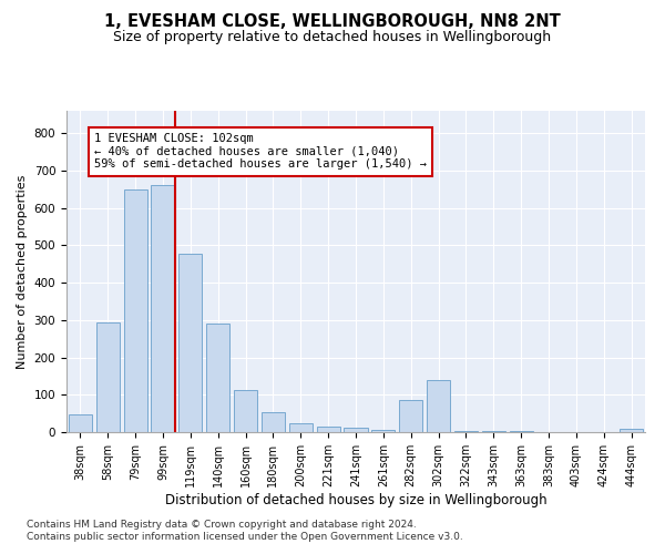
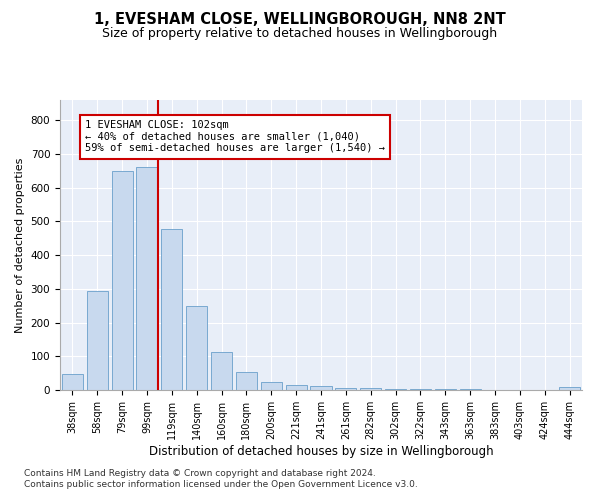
140sqm: 290 -> 248
282sqm: 85 -> 5
302sqm: 140 -> 4
